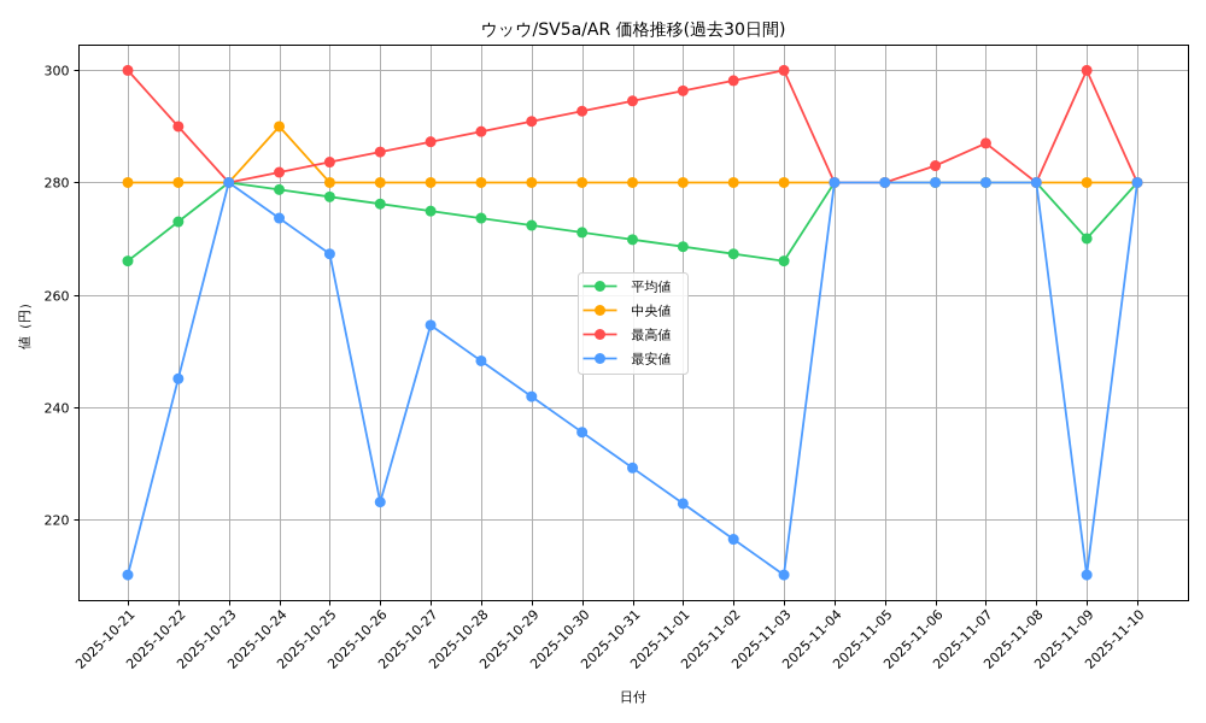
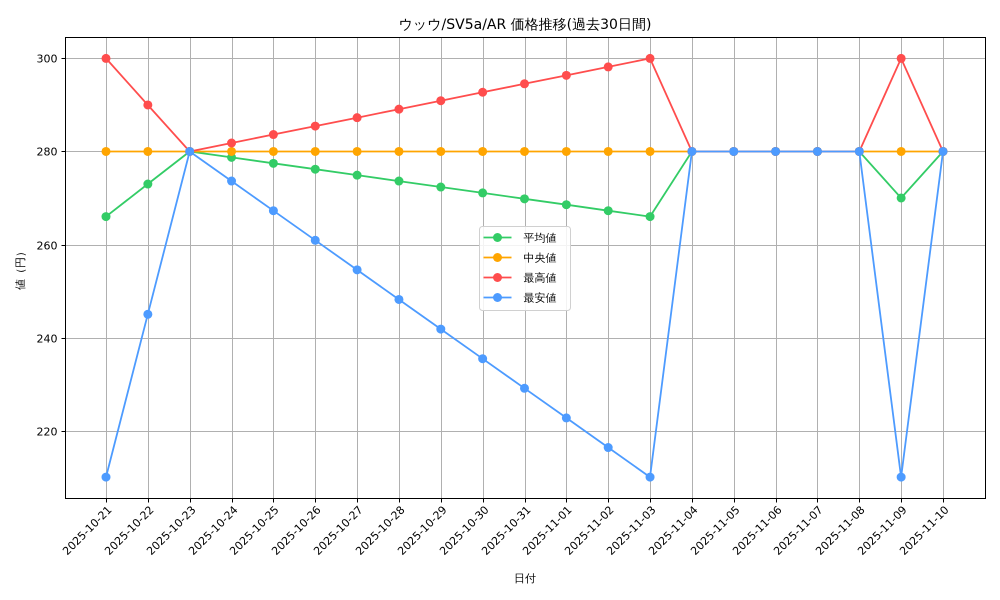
中央値/2025-10-24: 290 -> 280
最安値/2025-10-26: 223 -> 261
最高値/2025-11-06: 283 -> 280
最高値/2025-11-07: 287 -> 280
